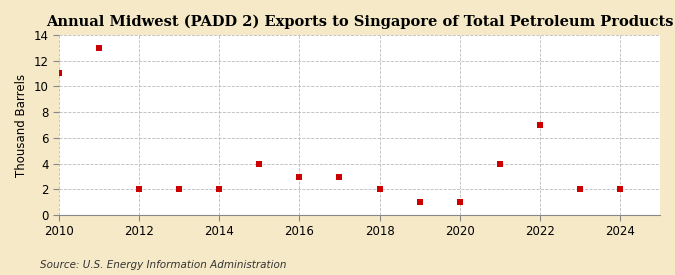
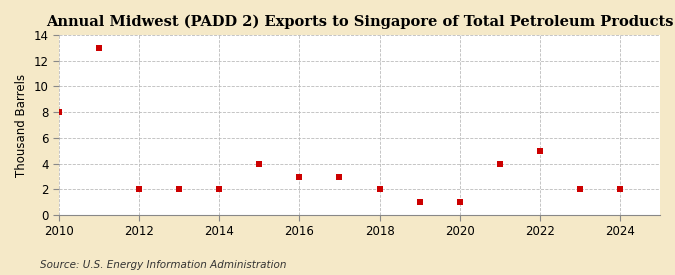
2010: 11 -> 8
2022: 7 -> 5
